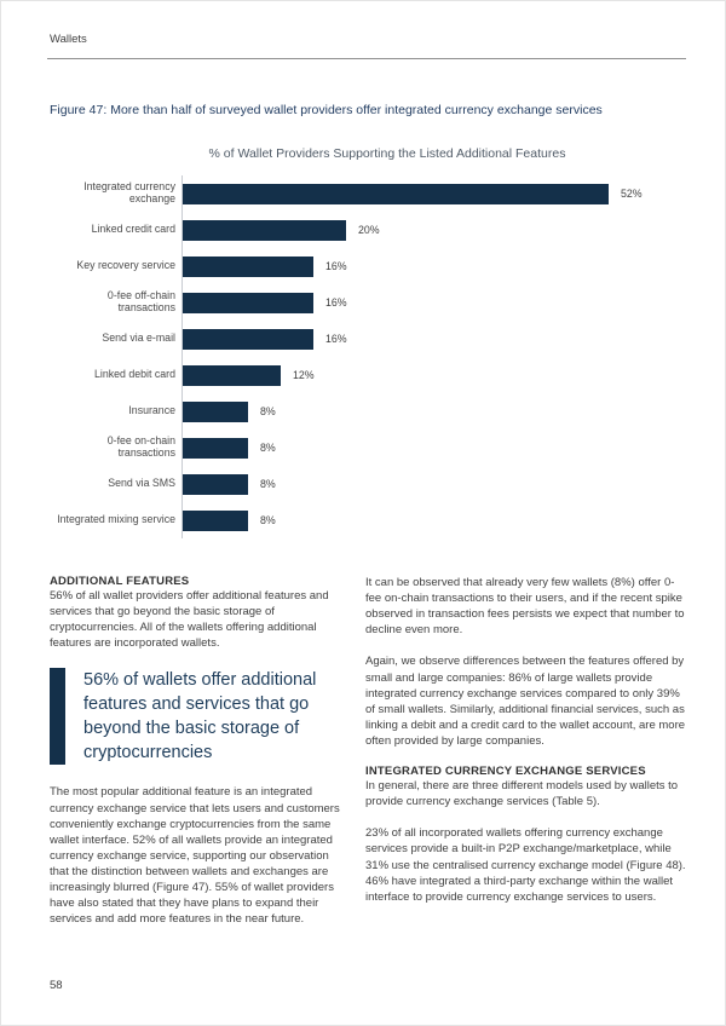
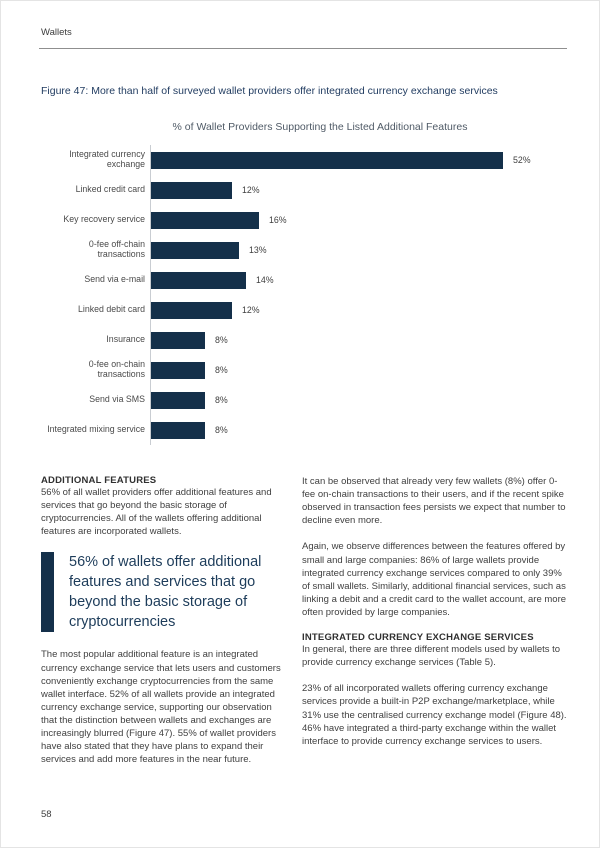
Linked credit card: 20% -> 12%
0-fee off-chain transactions: 16% -> 13%
Send via e-mail: 16% -> 14%
